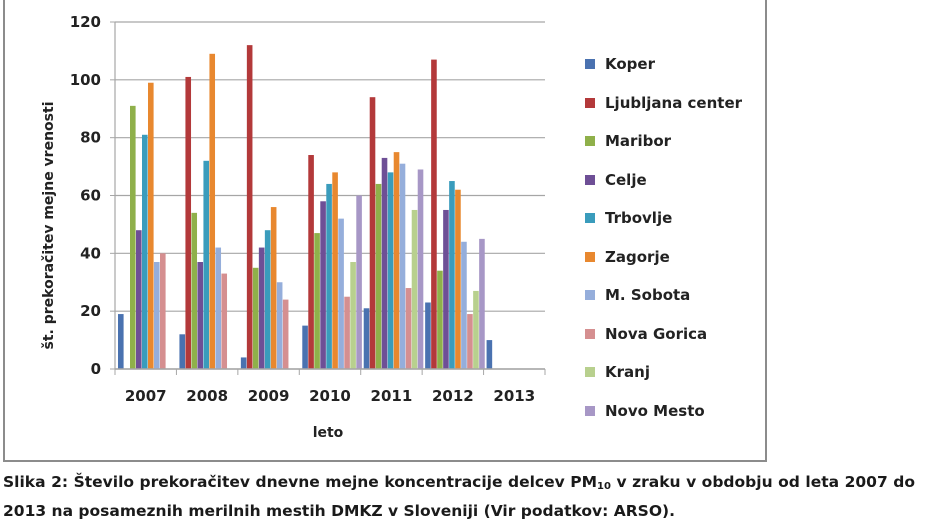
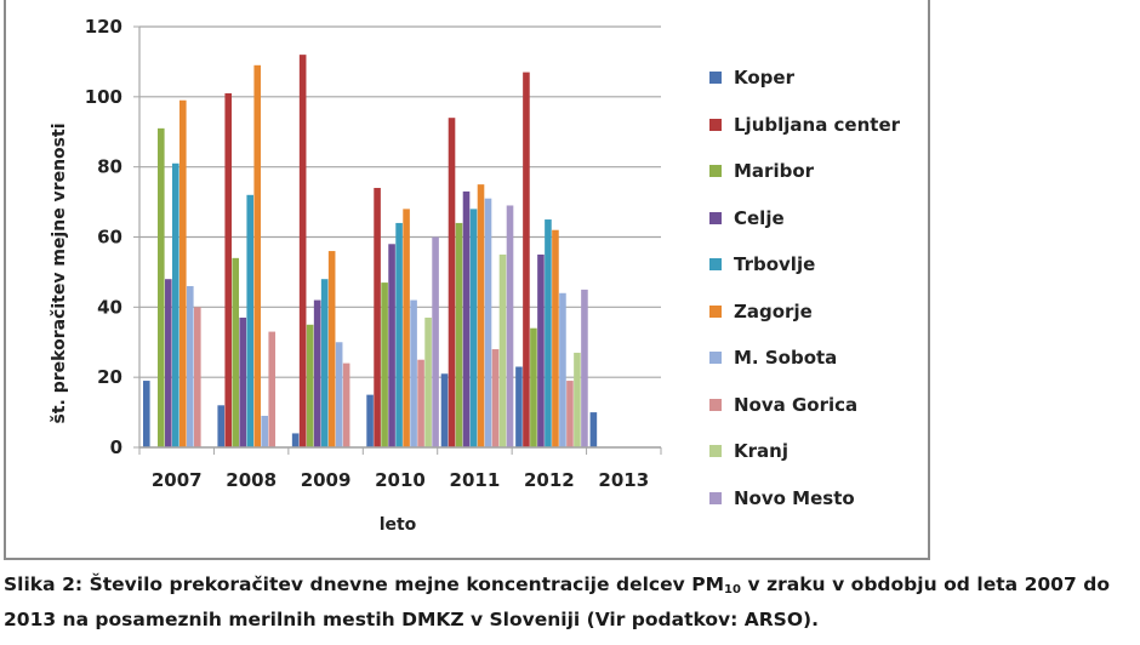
M. Sobota/2007: 37 -> 46
M. Sobota/2008: 42 -> 9
M. Sobota/2010: 52 -> 42
